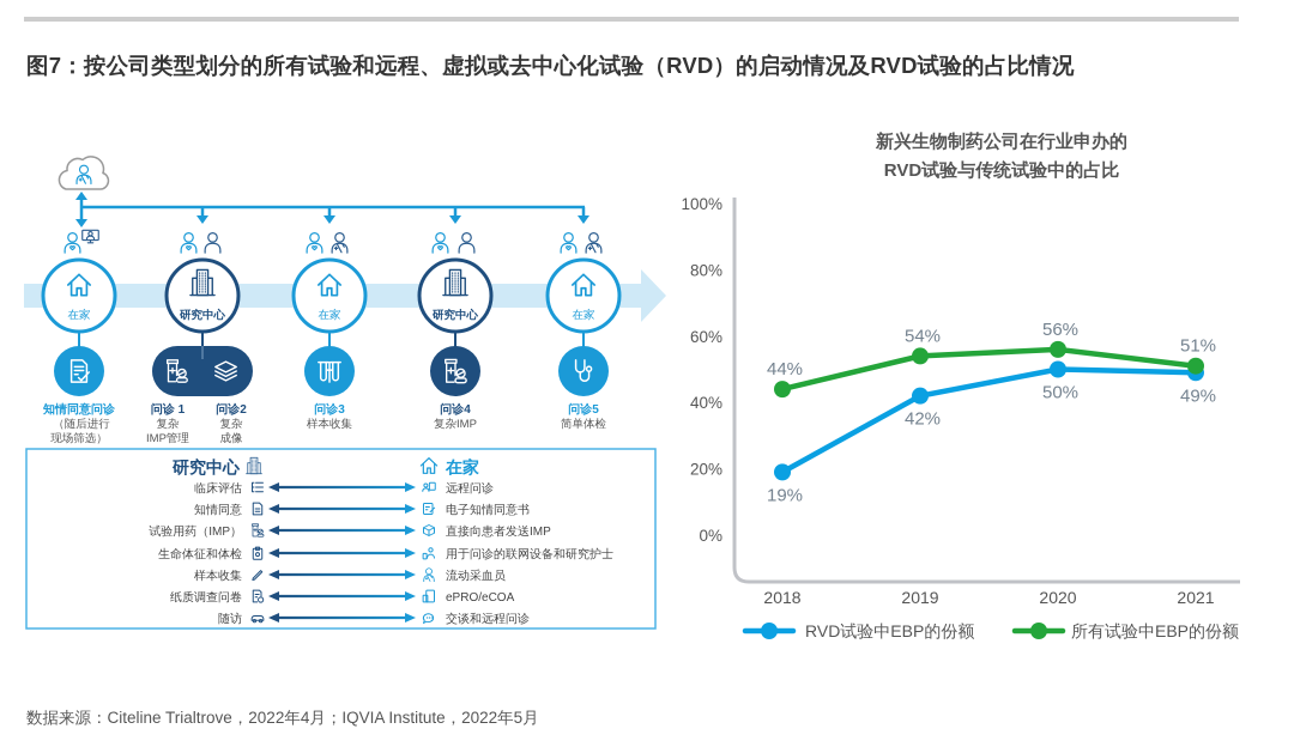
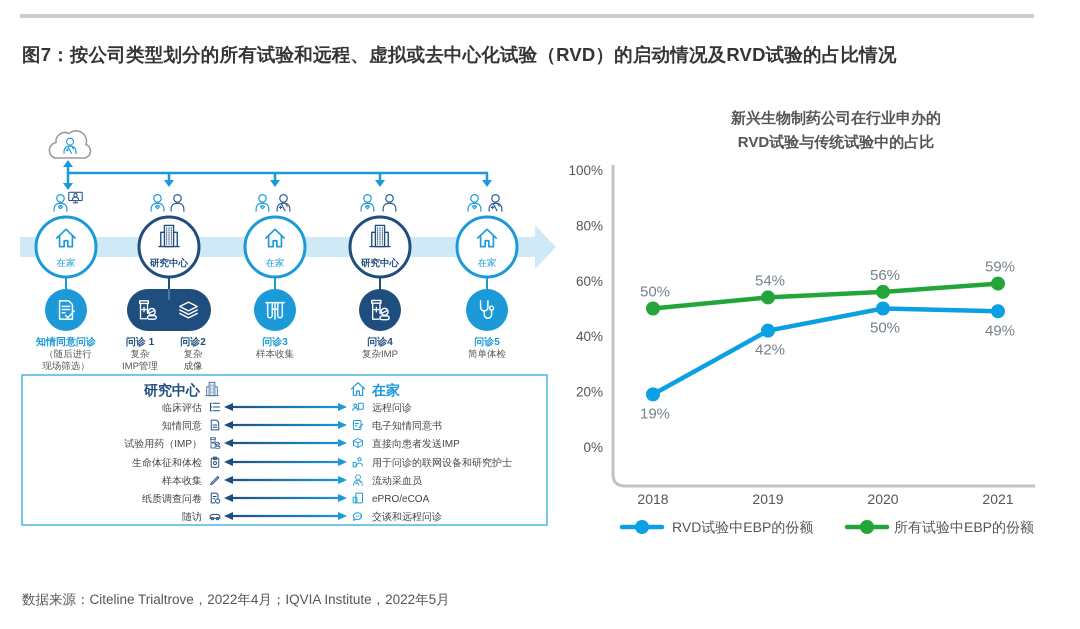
所有试验中EBP的份额/2018: 44% -> 50%
所有试验中EBP的份额/2021: 51% -> 59%
